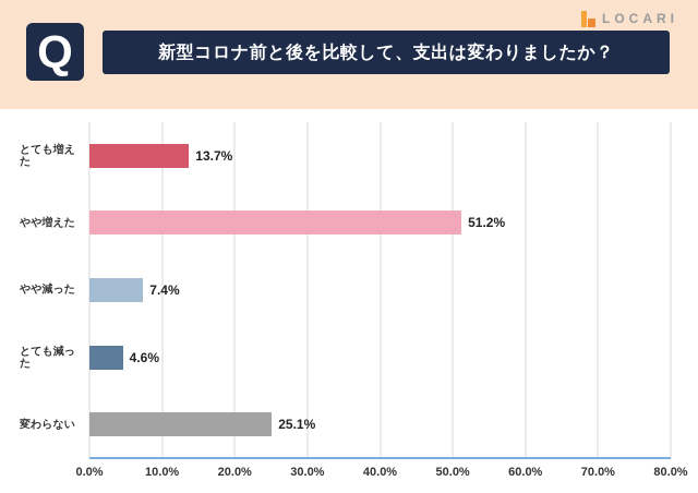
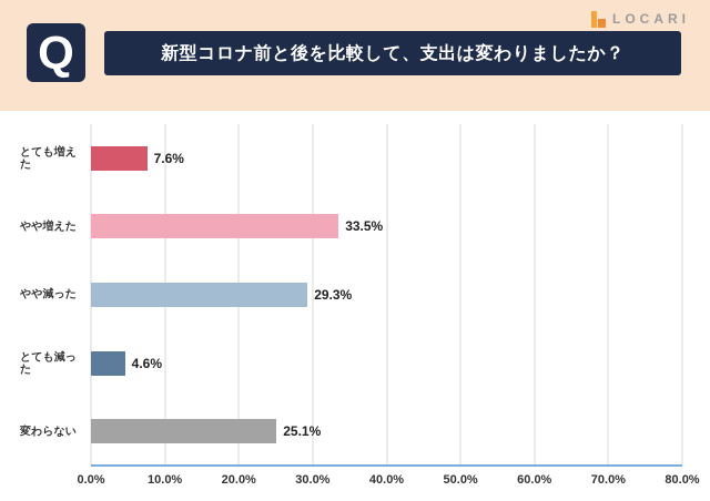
とても増えた: 13.7% -> 7.6%
やや増えた: 51.2% -> 33.5%
やや減った: 7.4% -> 29.3%
